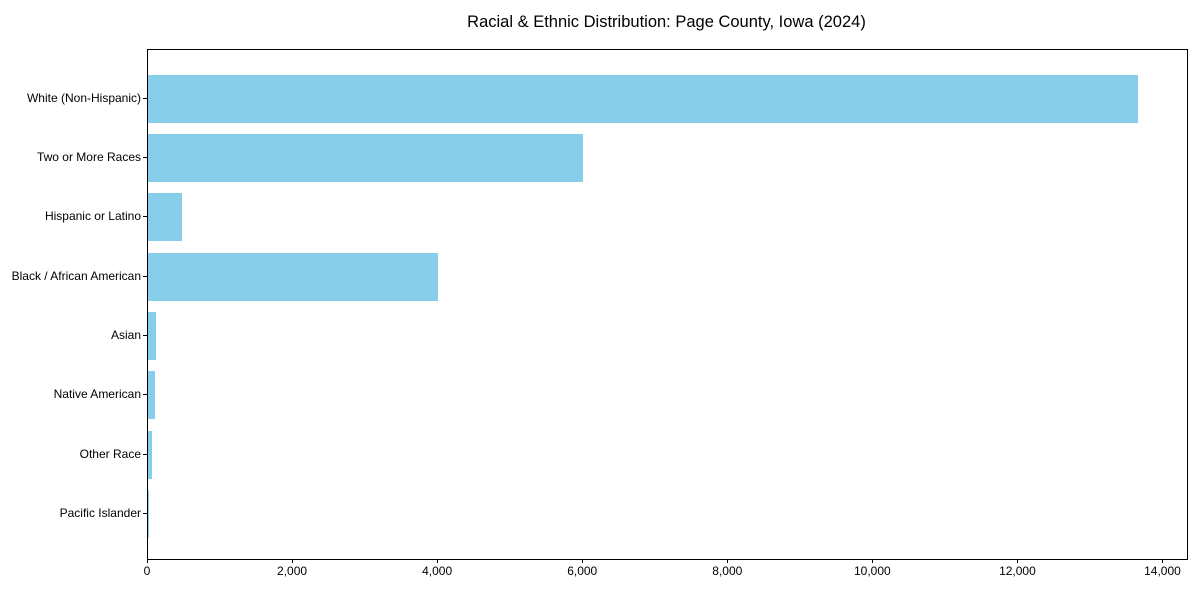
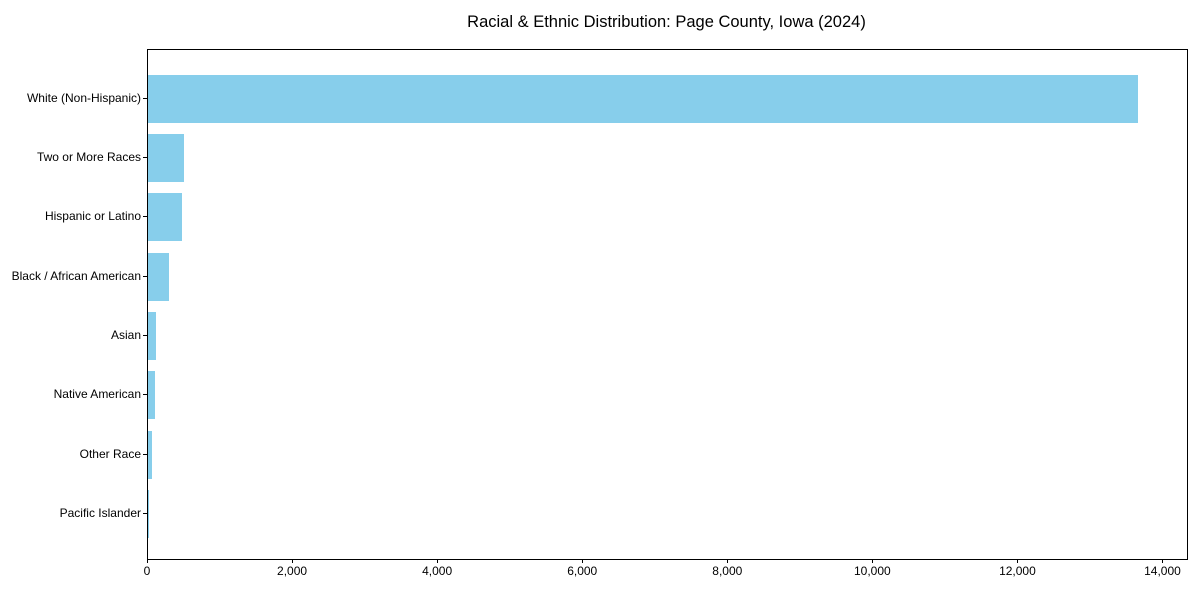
Two or More Races: 6000 -> 500
Black / African American: 4000 -> 300
